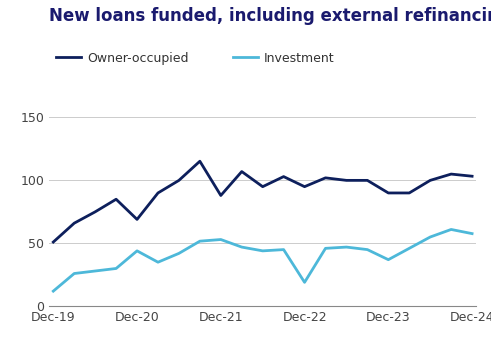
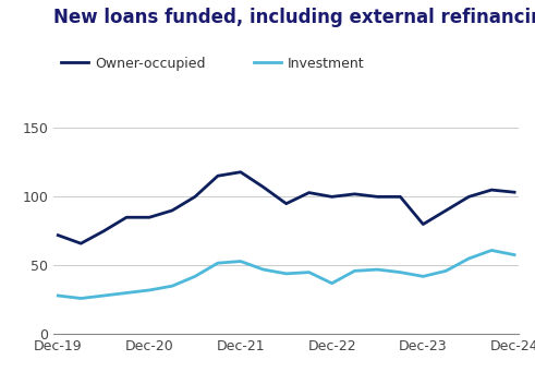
Owner-occupied/Dec-19: 51 -> 72
Investment/Dec-19: 12 -> 28
Owner-occupied/Dec-20: 69 -> 85
Investment/Dec-20: 44 -> 32
Owner-occupied/Dec-21: 88 -> 118
Owner-occupied/Dec-22: 95 -> 100
Investment/Dec-22: 19 -> 37
Owner-occupied/Dec-23: 90 -> 80
Investment/Dec-23: 37 -> 42
